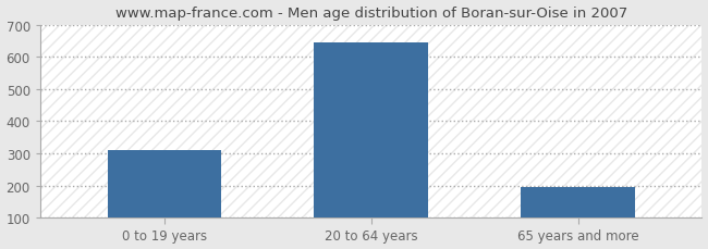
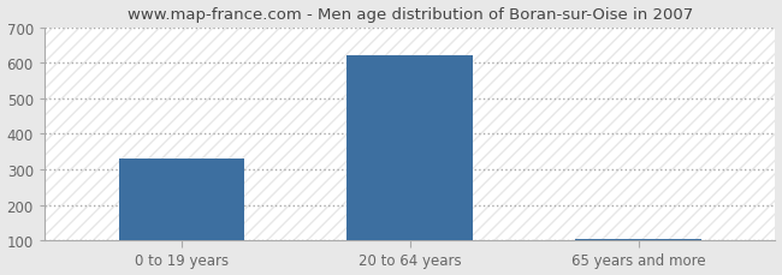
0 to 19 years: 310 -> 330
20 to 64 years: 645 -> 622
65 years and more: 195 -> 103
